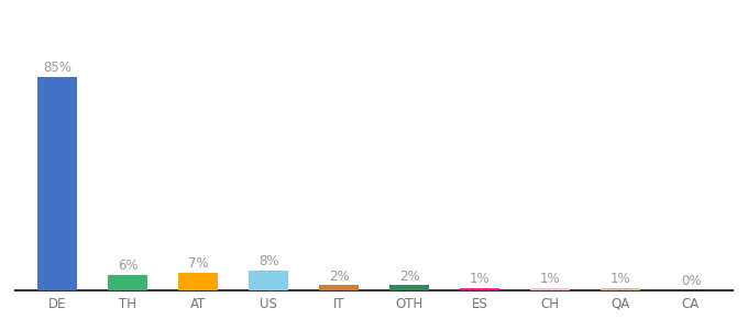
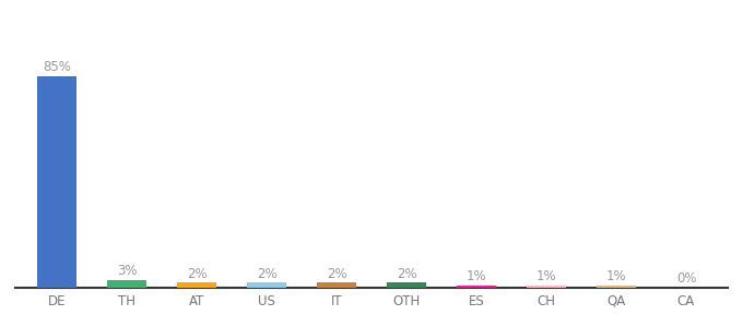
TH: 6% -> 3%
AT: 7% -> 2%
US: 8% -> 2%
